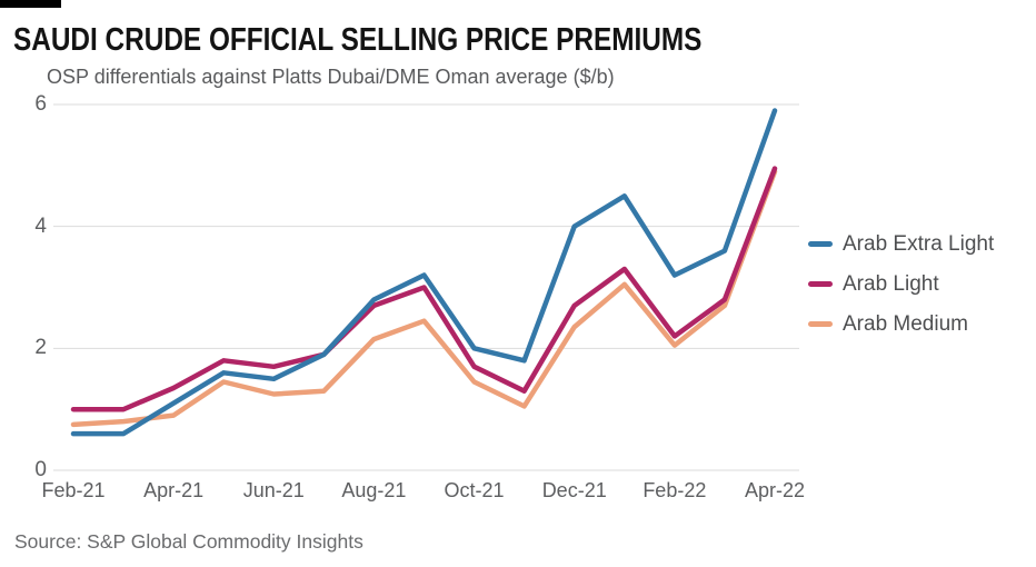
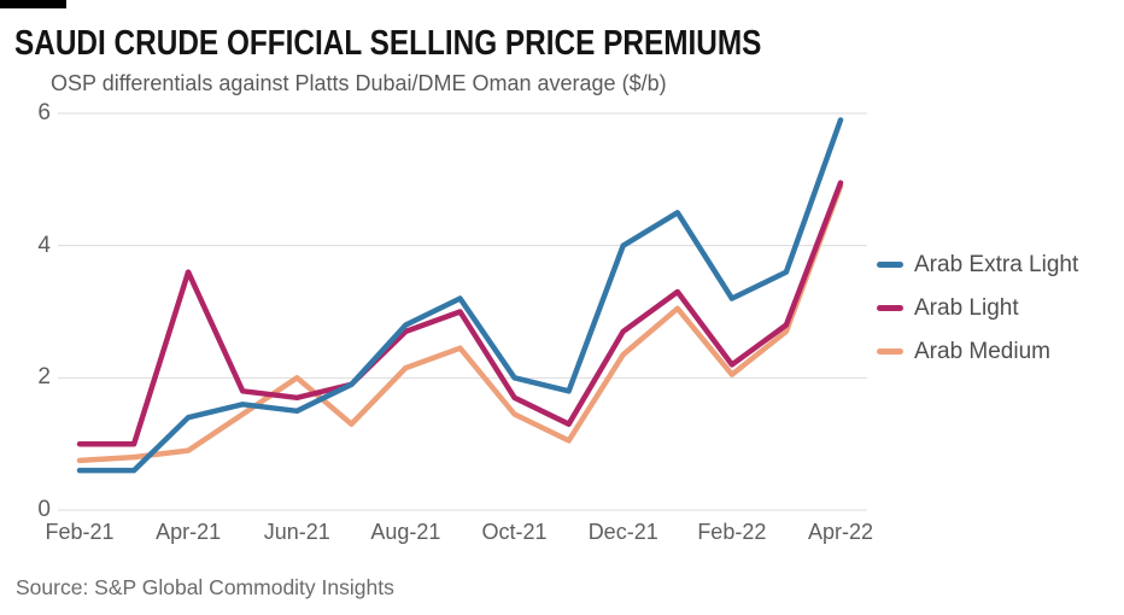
Arab Extra Light/Apr-21: 1.1 -> 1.4
Arab Light/Apr-21: 1.4 -> 3.6
Arab Medium/Jun-21: 1.2 -> 2.0
